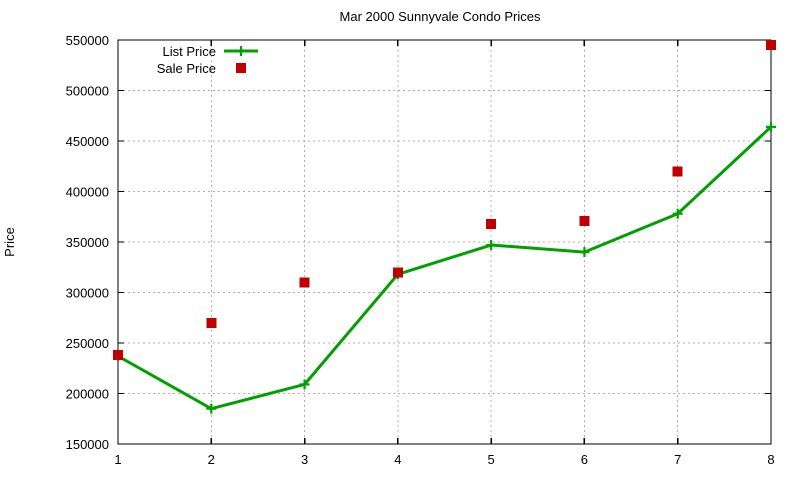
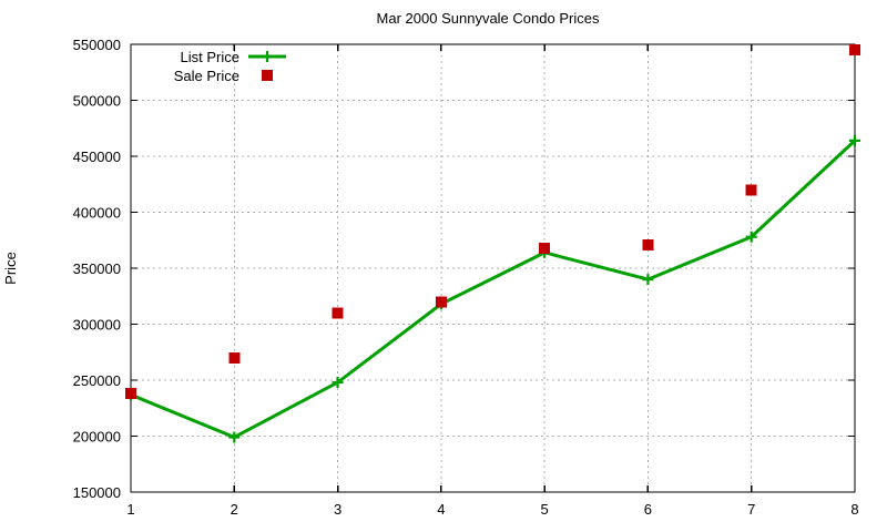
List Price/2: 185000 -> 199000
List Price/3: 209000 -> 248000
List Price/5: 347000 -> 364000
